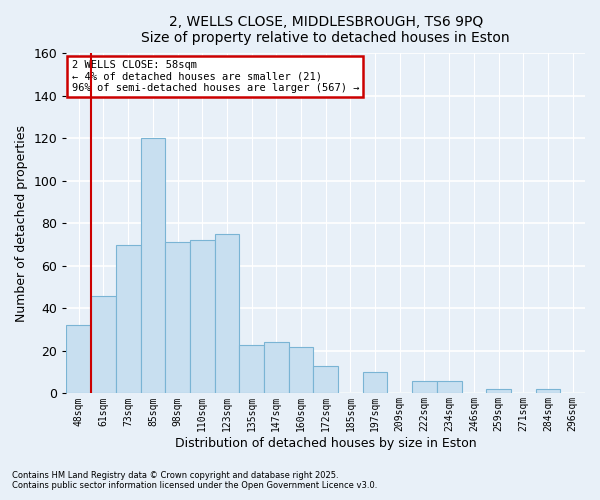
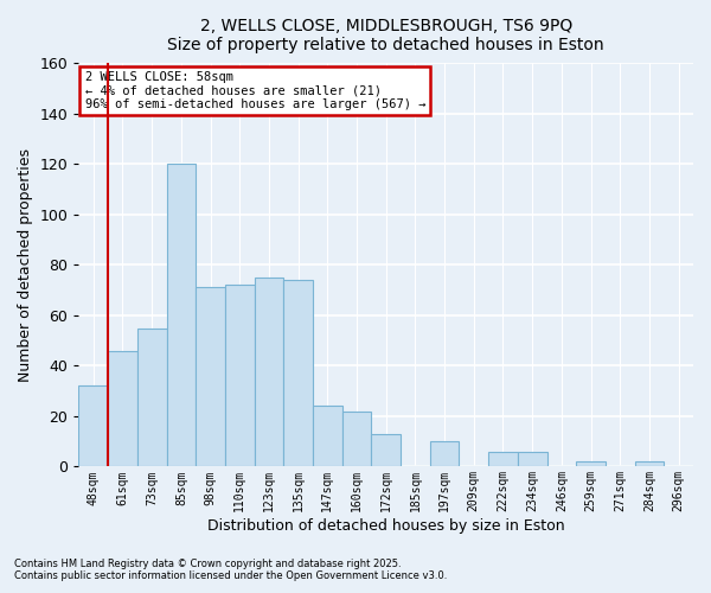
73sqm: 70 -> 55
135sqm: 23 -> 74
